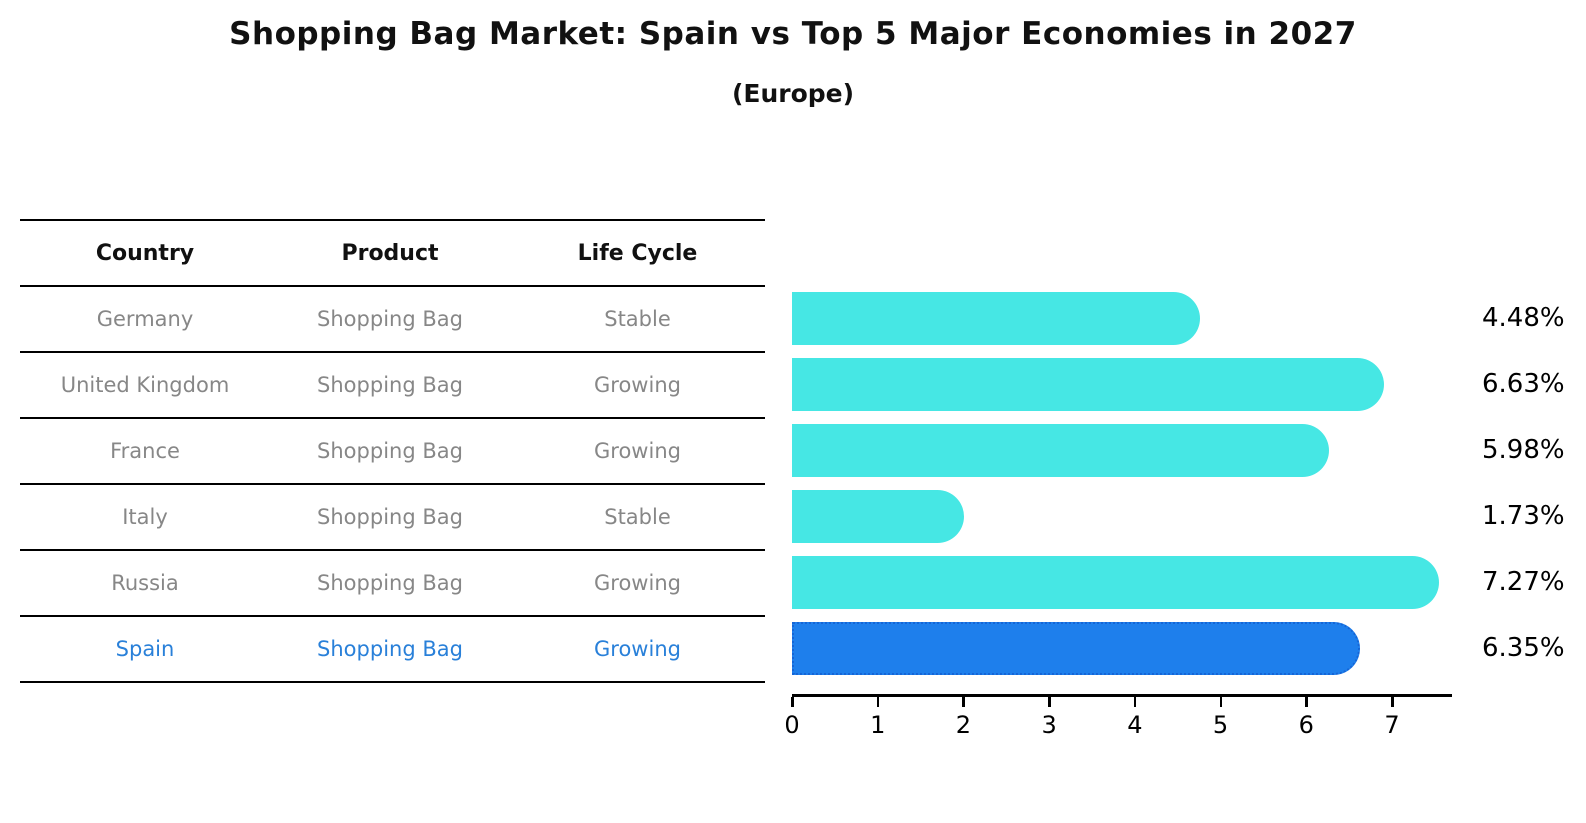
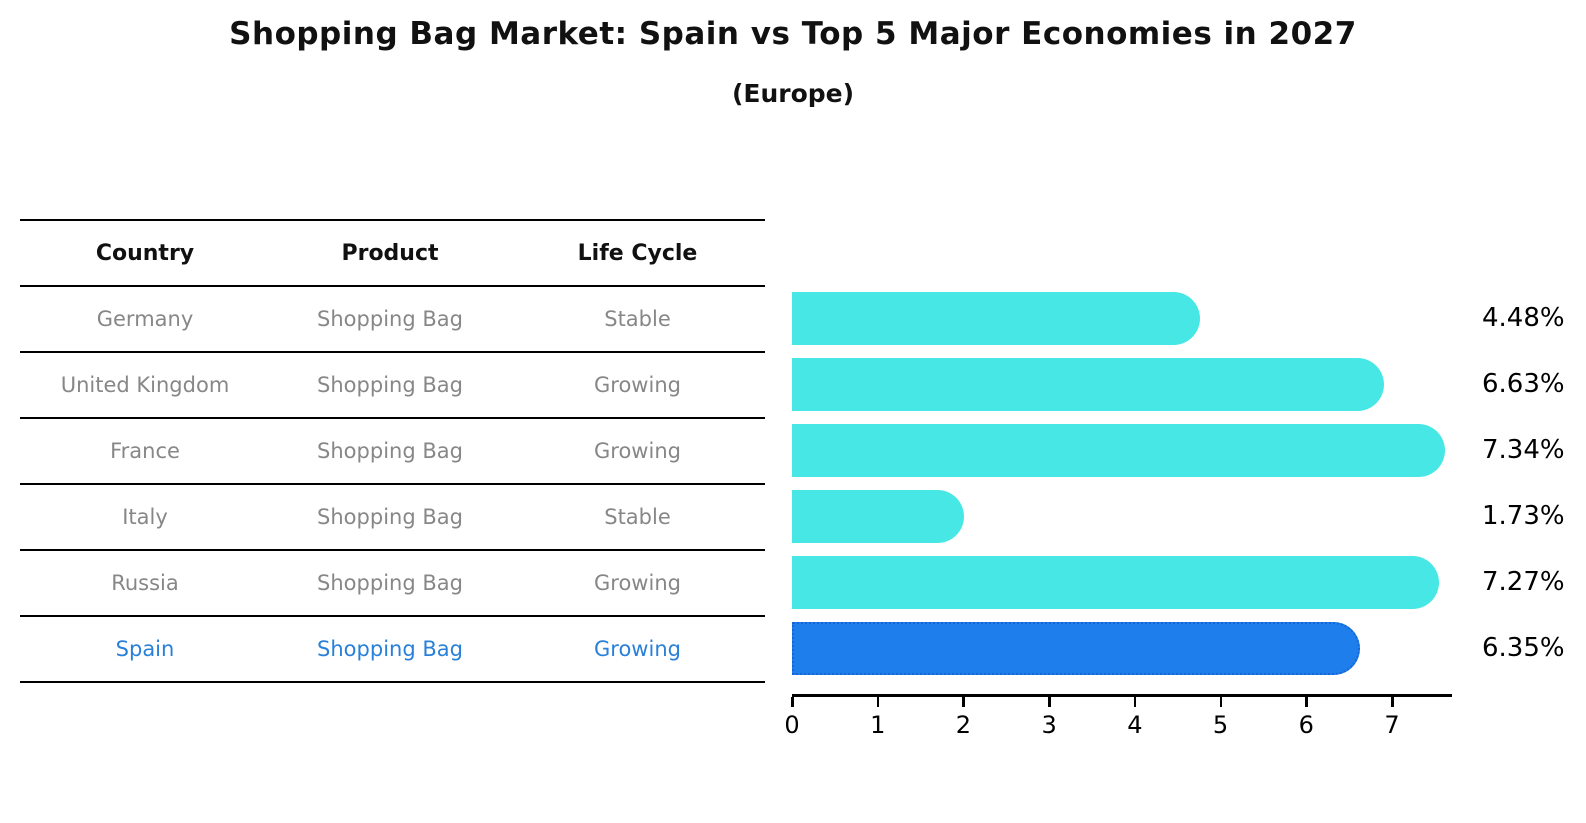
France: 5.98% -> 7.34%
